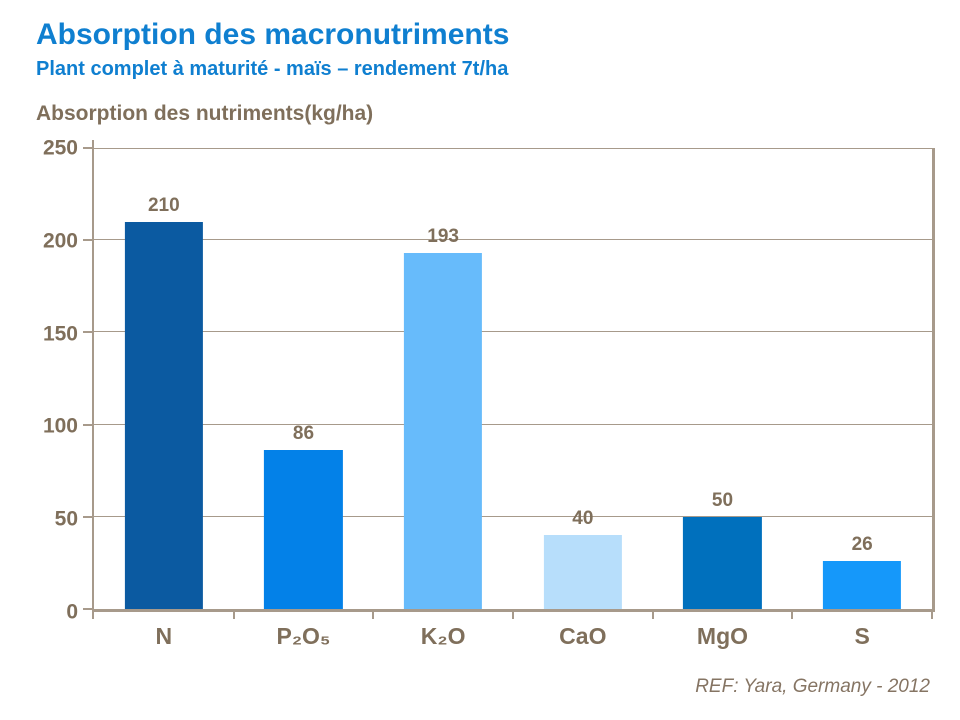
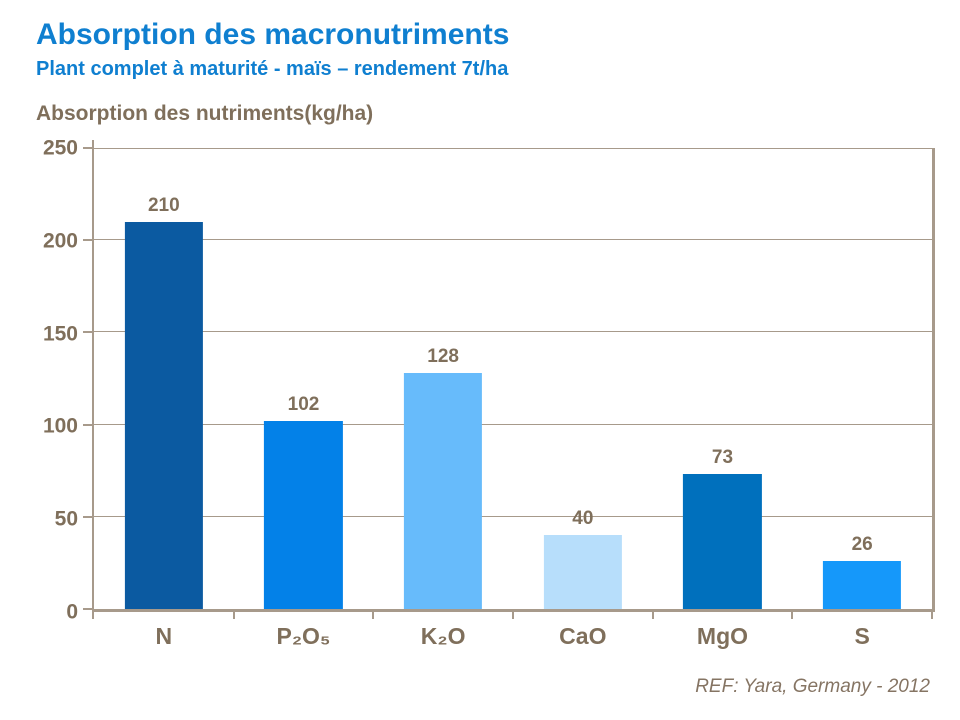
P₂O₅: 86 -> 102
K₂O: 193 -> 128
MgO: 50 -> 73
